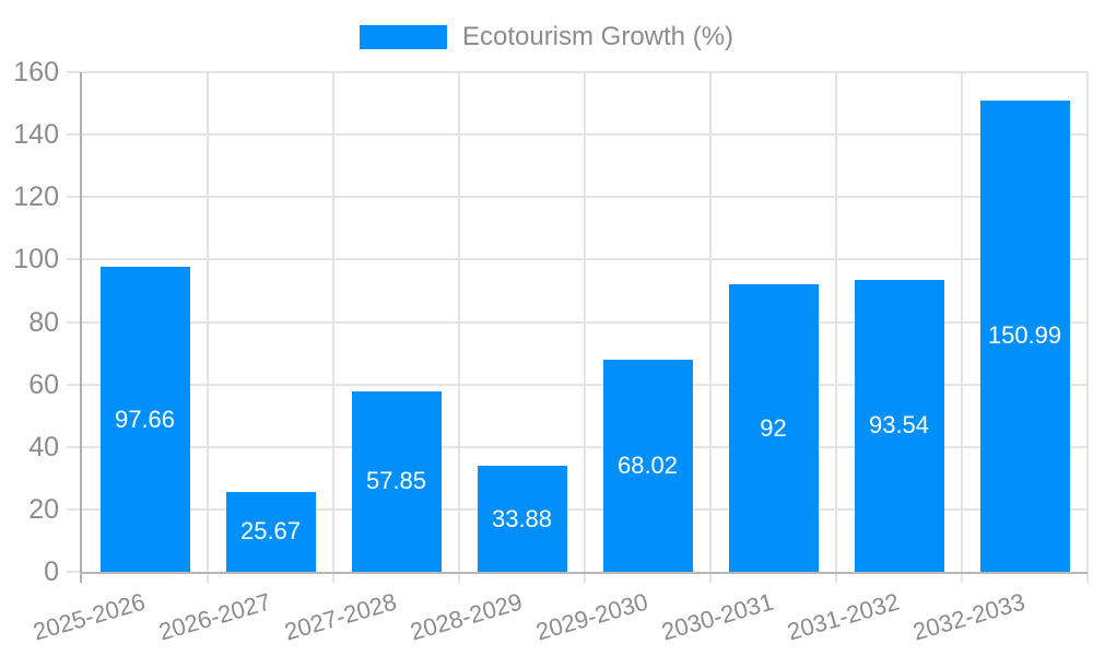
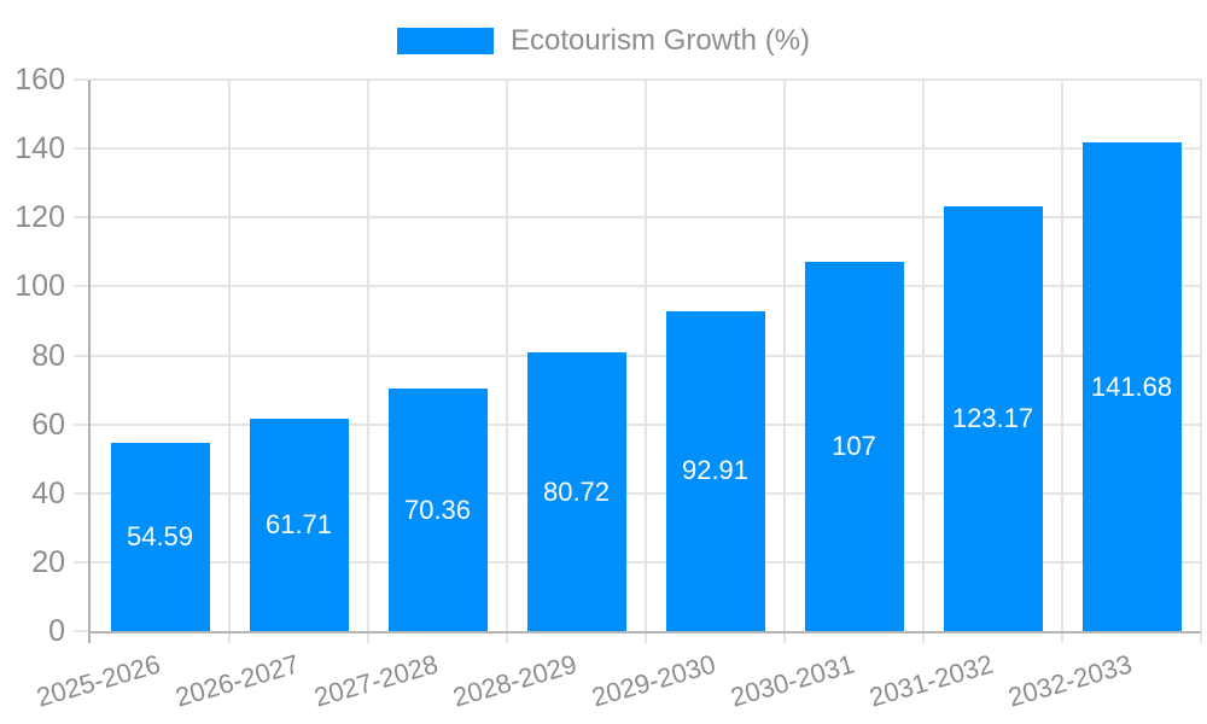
2025-2026: 97.66 -> 54.59
2026-2027: 25.67 -> 61.71
2027-2028: 57.85 -> 70.36
2028-2029: 33.88 -> 80.72
2029-2030: 68.02 -> 92.91
2030-2031: 92 -> 107
2031-2032: 93.54 -> 123.17
2032-2033: 150.99 -> 141.68
